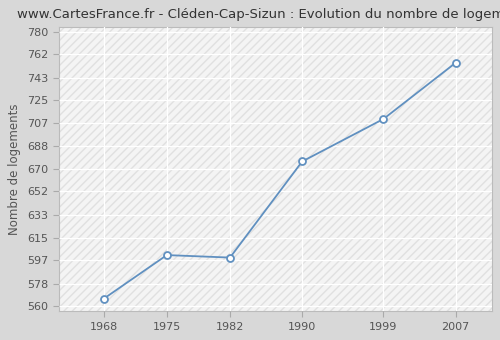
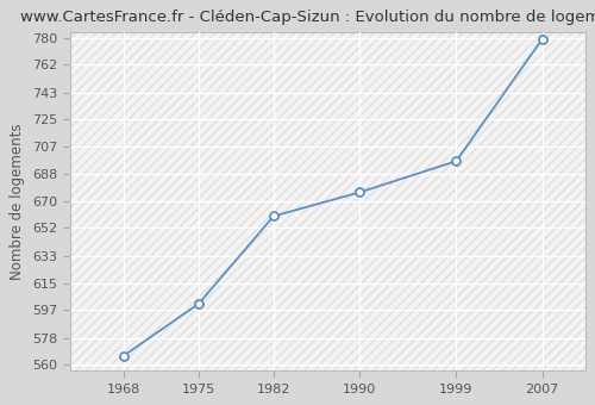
1982: 599 -> 660
1999: 710 -> 697
2007: 755 -> 779
